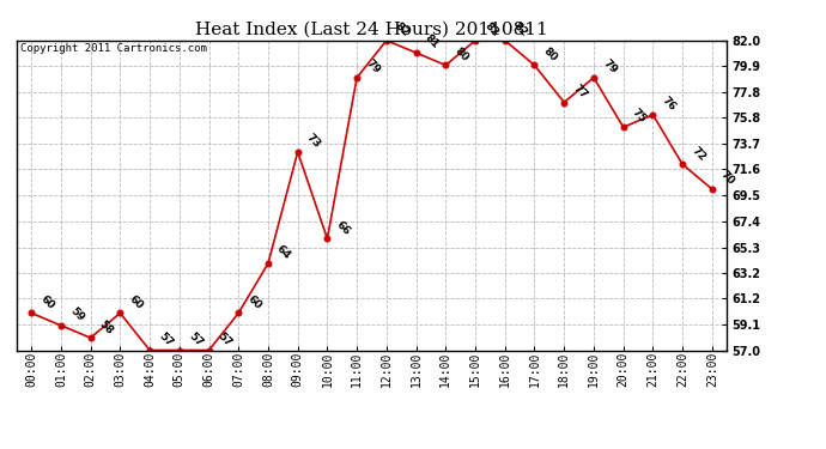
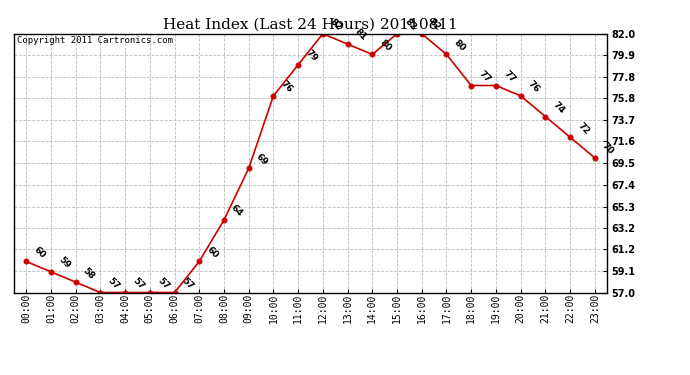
03:00: 60 -> 57
09:00: 73 -> 69
10:00: 66 -> 76
19:00: 79 -> 77
20:00: 75 -> 76
21:00: 76 -> 74
